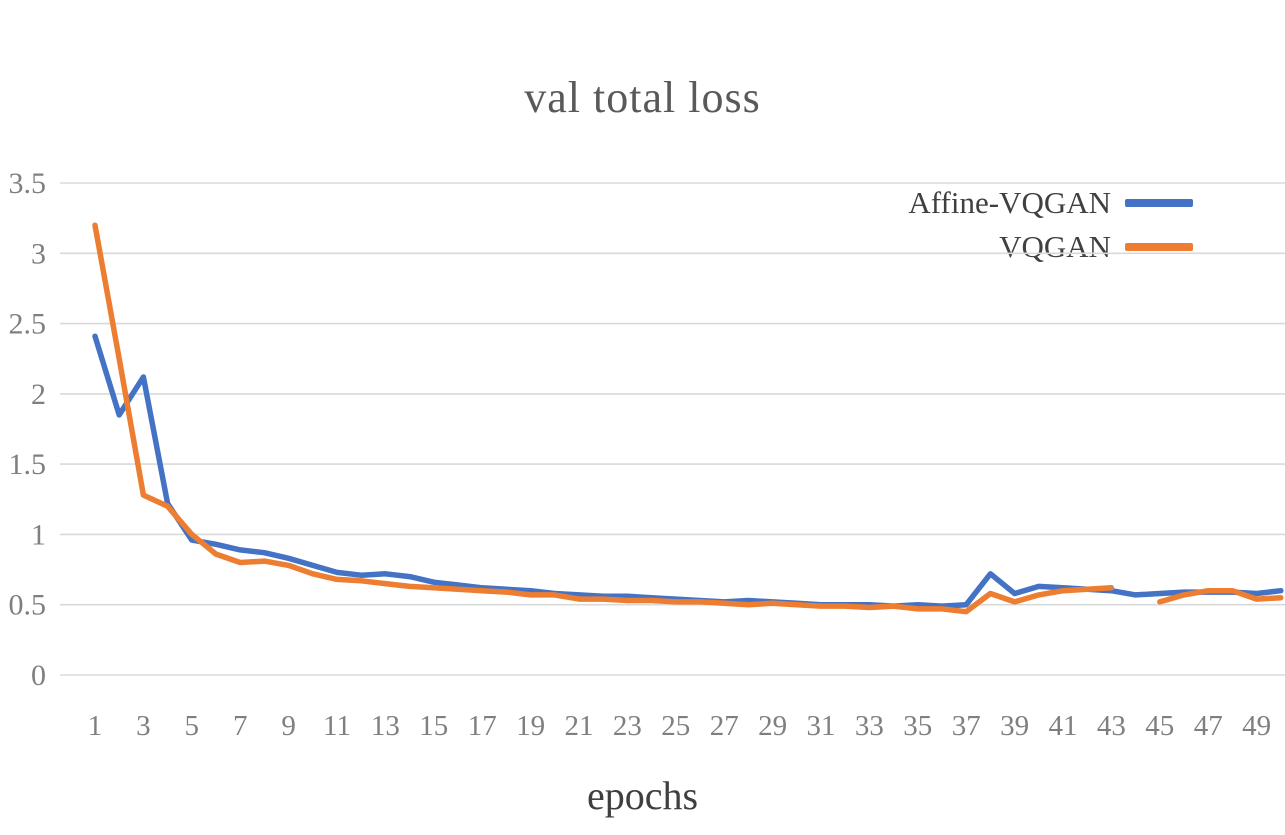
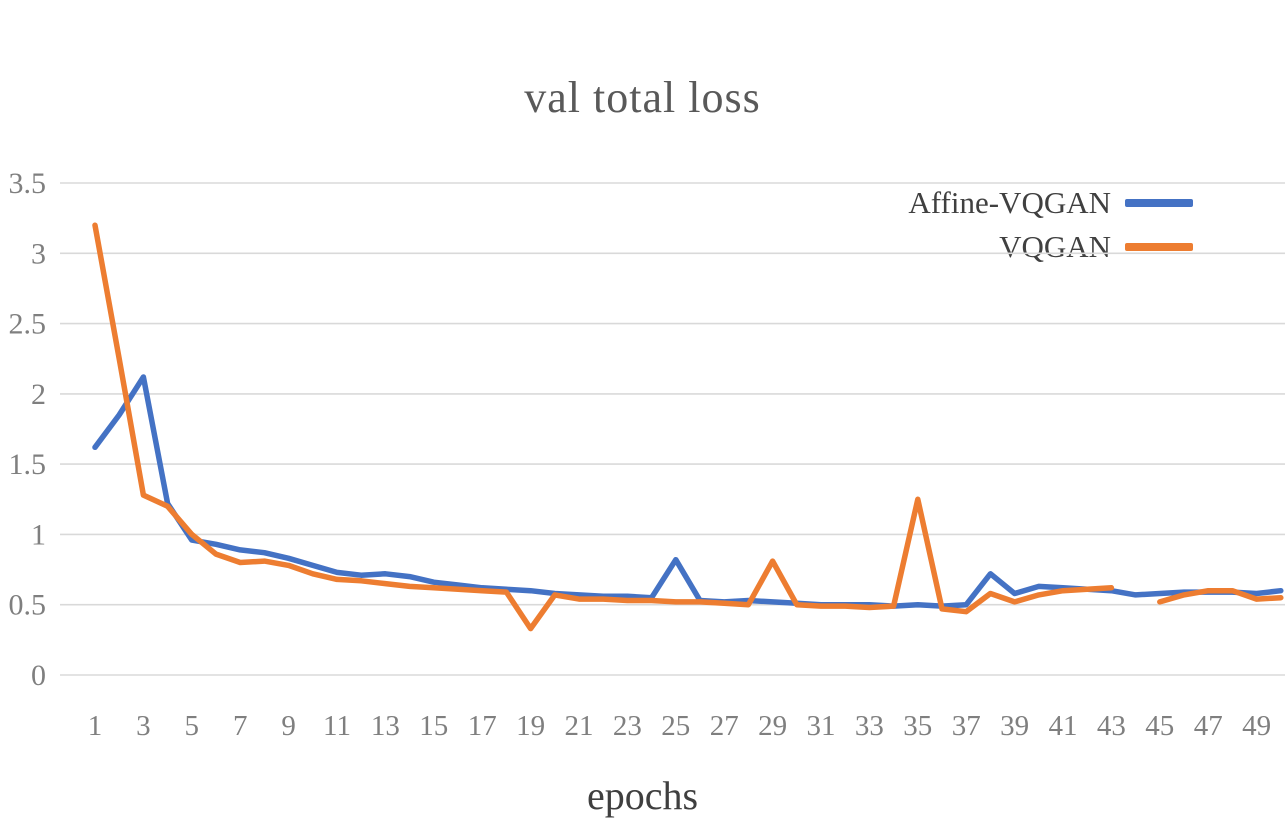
Affine-VQGAN/1: 2.41 -> 1.62
VQGAN/19: 0.57 -> 0.33
Affine-VQGAN/25: 0.54 -> 0.82
VQGAN/29: 0.51 -> 0.81
VQGAN/35: 0.47 -> 1.25
